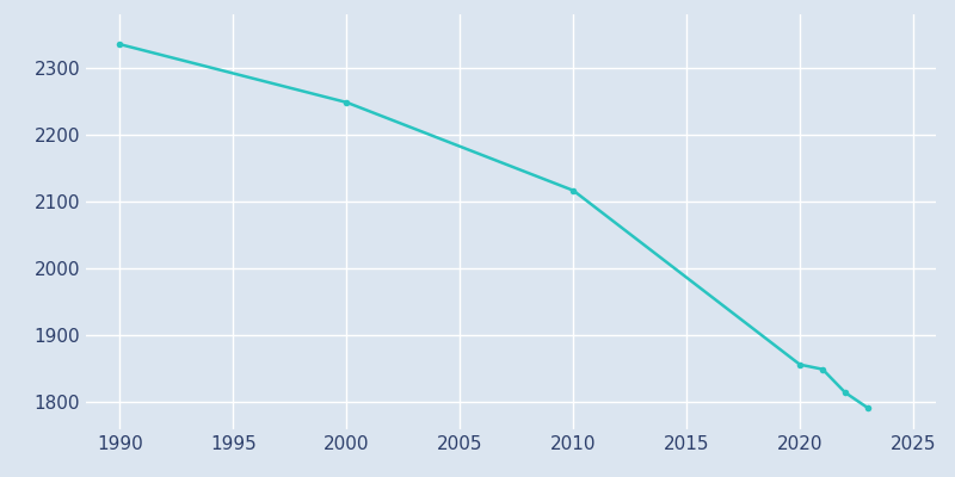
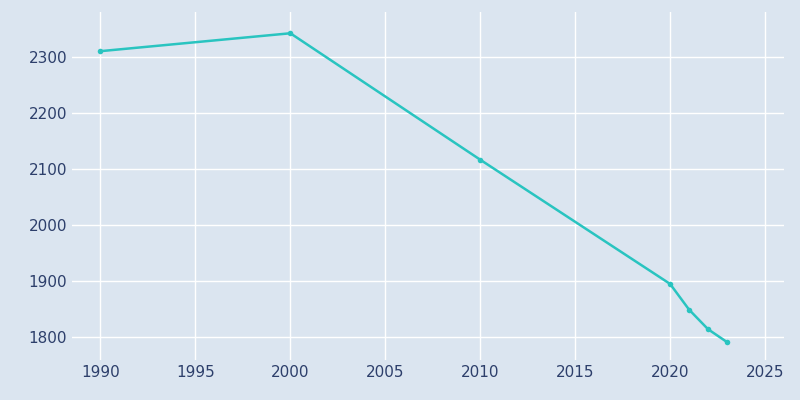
1990: 2335 -> 2310
2000: 2248 -> 2342
2020: 1855 -> 1894
